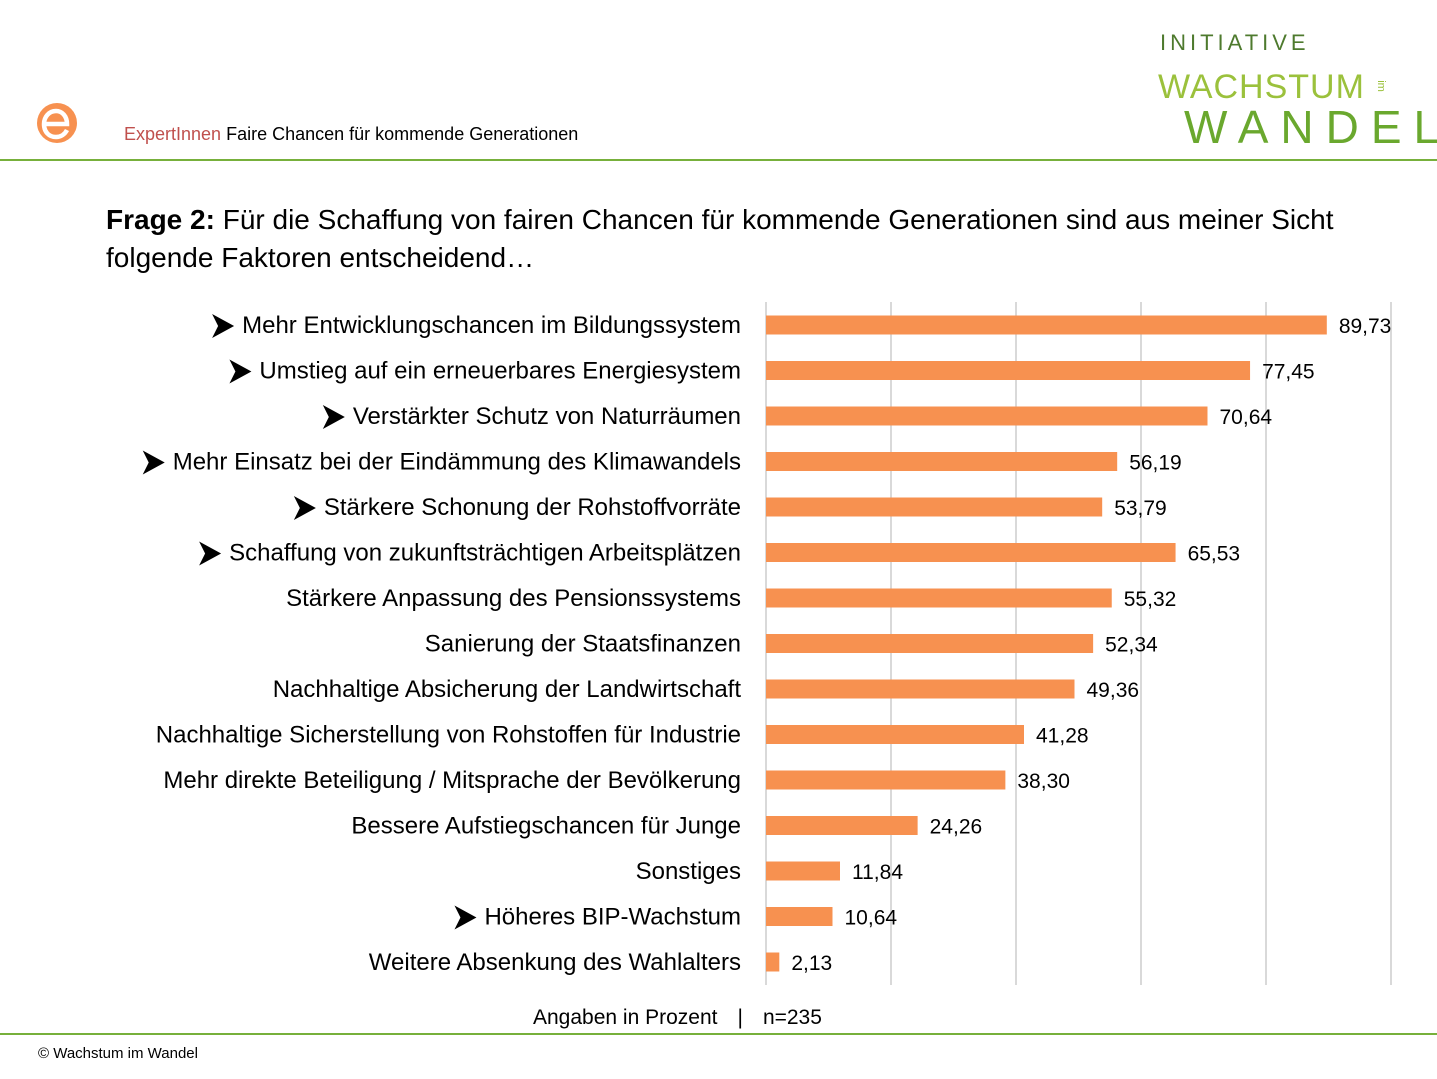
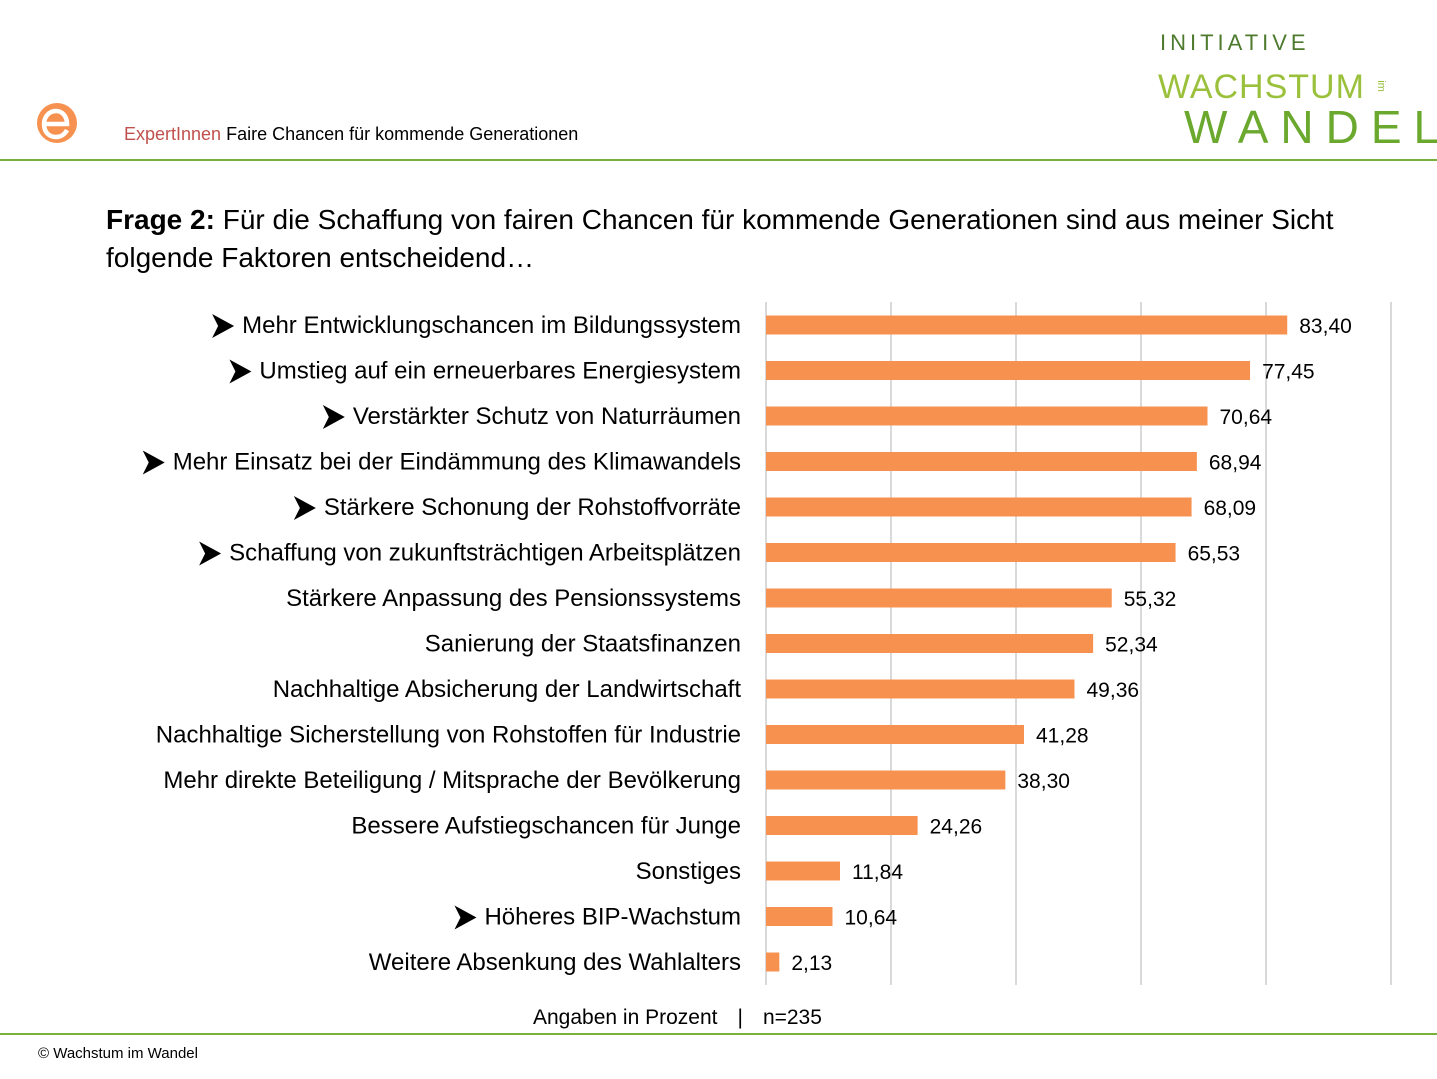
Mehr Entwicklungschancen im Bildungssystem: 89,73 -> 83,40
Mehr Einsatz bei der Eindämmung des Klimawandels: 56,19 -> 68,94
Stärkere Schonung der Rohstoffvorräte: 53,79 -> 68,09
